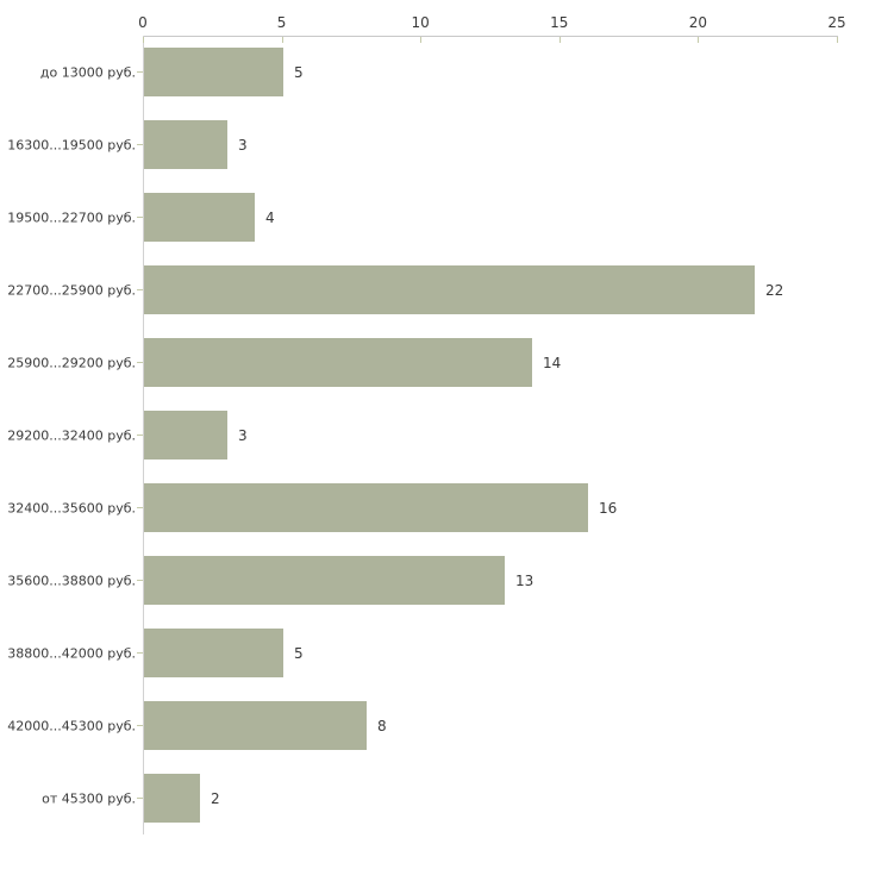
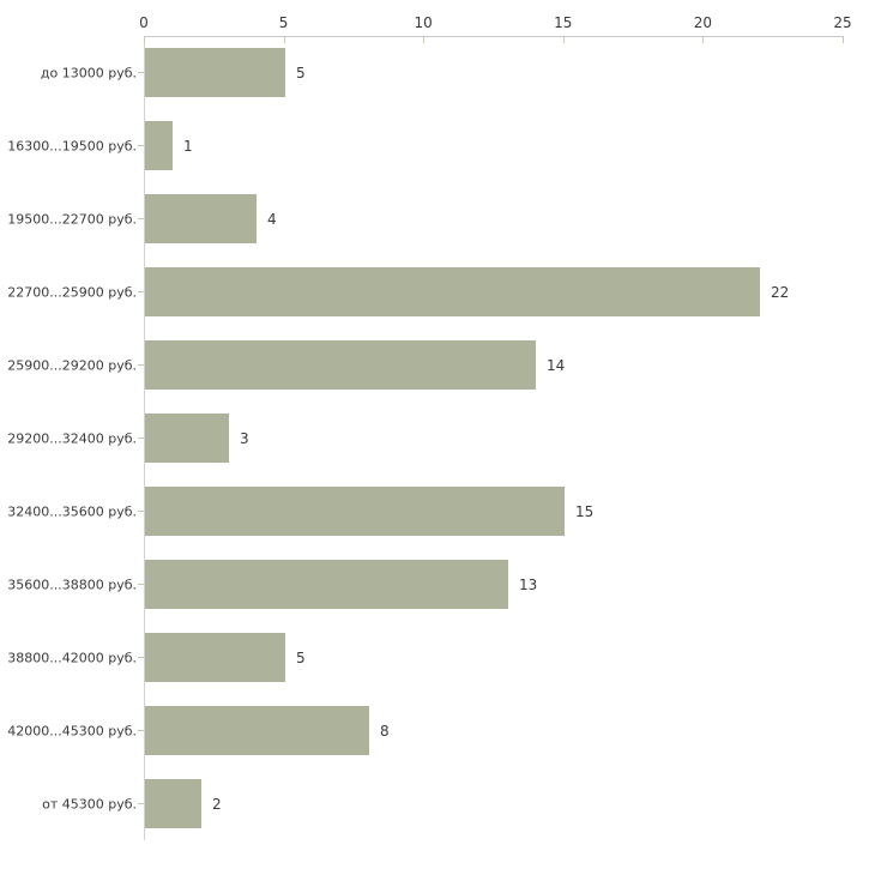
16300...19500 руб.: 3 -> 1
32400...35600 руб.: 16 -> 15
